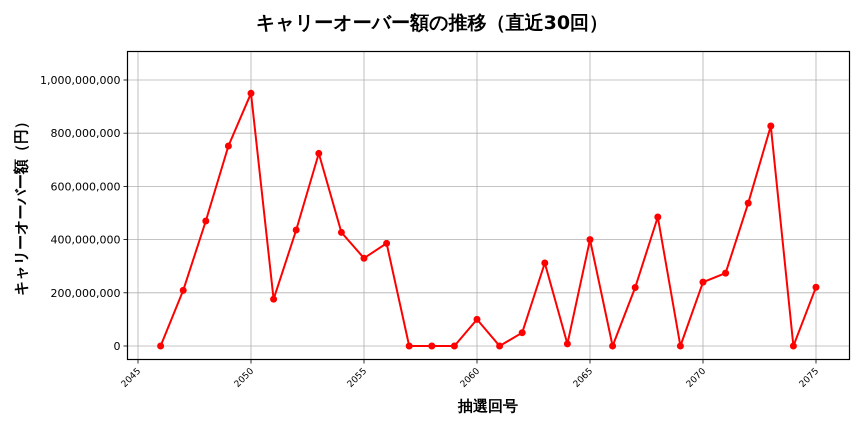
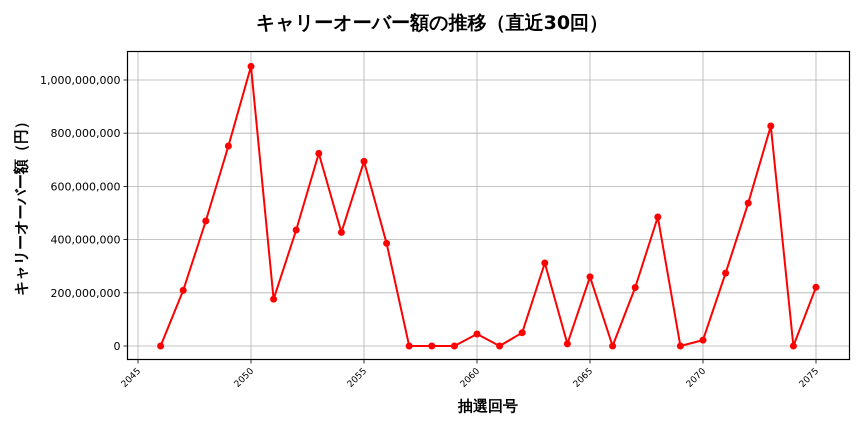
2050: 950000000 -> 1050000000
2055: 330000000 -> 690000000
2060: 100000000 -> 40000000
2065: 400000000 -> 260000000
2070: 240000000 -> 20000000
